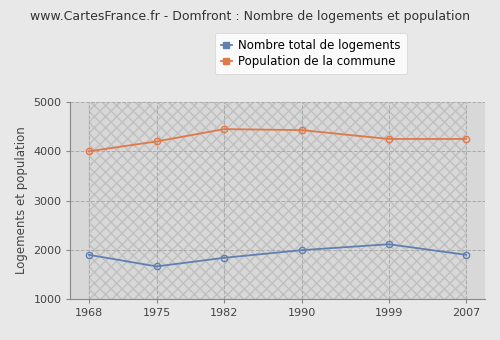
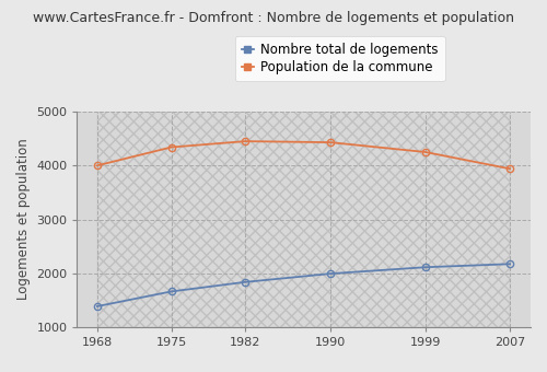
Nombre total de logements/1968: 1900 -> 1390
Population de la commune/1975: 4200 -> 4340
Nombre total de logements/2007: 1900 -> 2180
Population de la commune/2007: 4250 -> 3940
